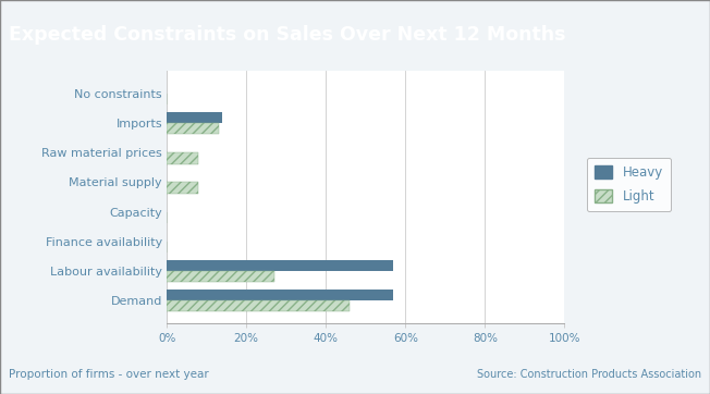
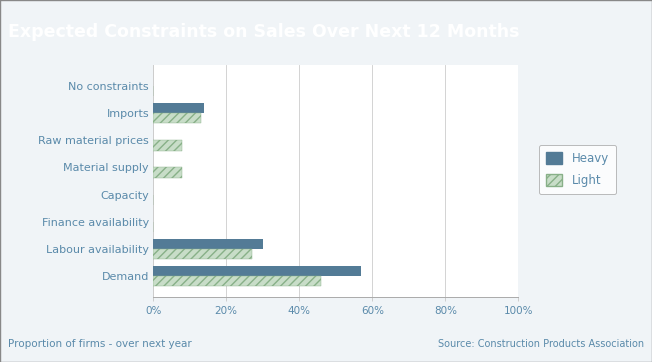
Heavy/Labour availability: 57% -> 30%
